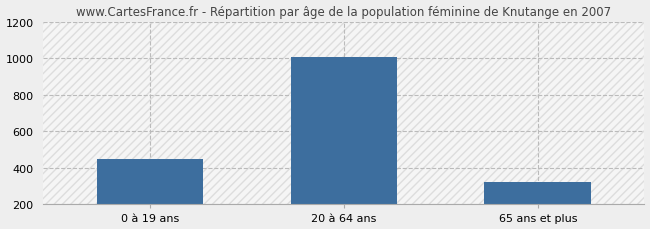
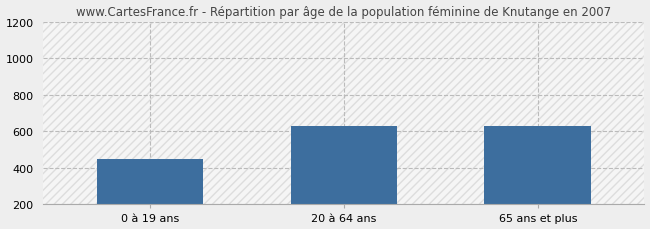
20 à 64 ans: 1000 -> 630
65 ans et plus: 320 -> 630
